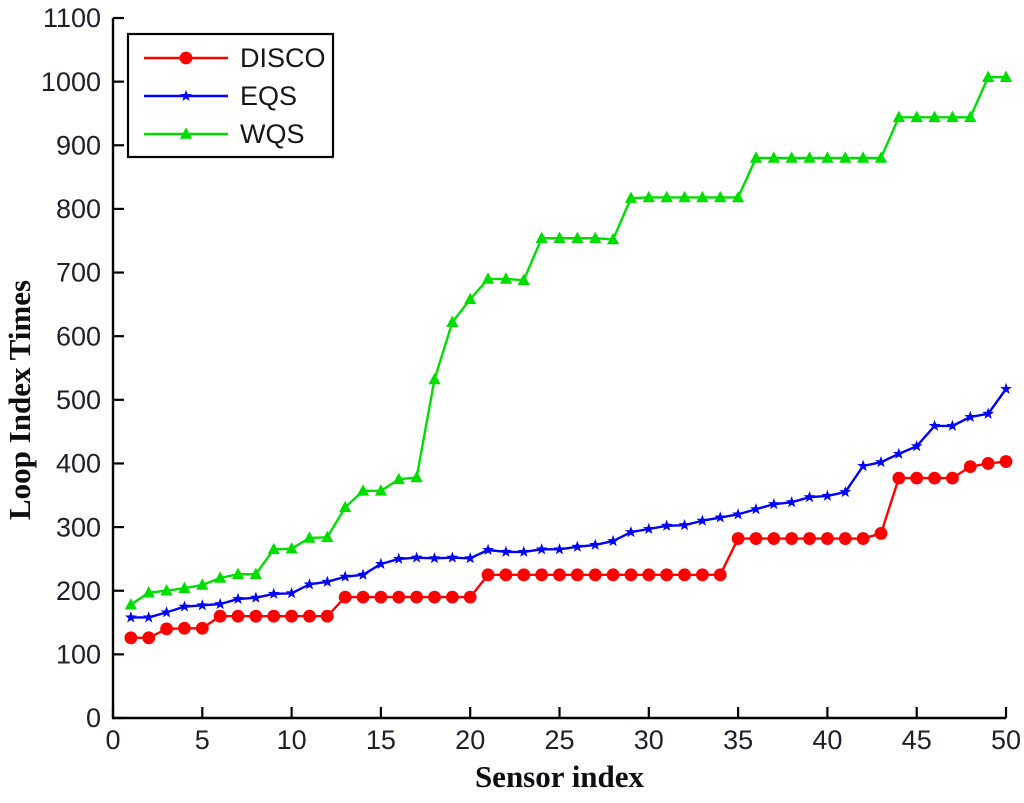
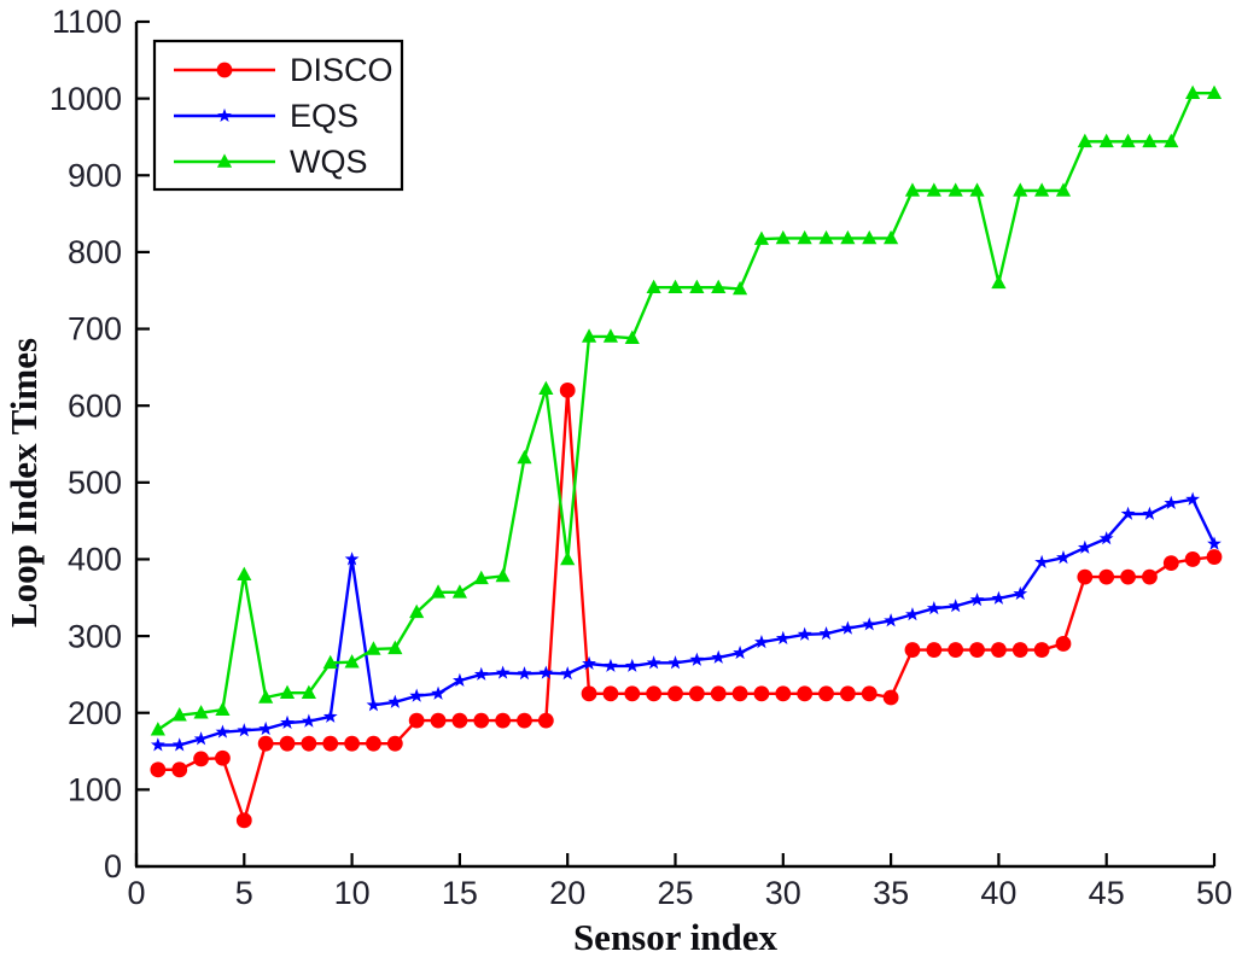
DISCO/5: 140 -> 60
WQS/5: 210 -> 380
EQS/10: 200 -> 400
DISCO/20: 190 -> 620
WQS/20: 660 -> 400
DISCO/35: 280 -> 220
WQS/40: 880 -> 760
EQS/50: 520 -> 420
